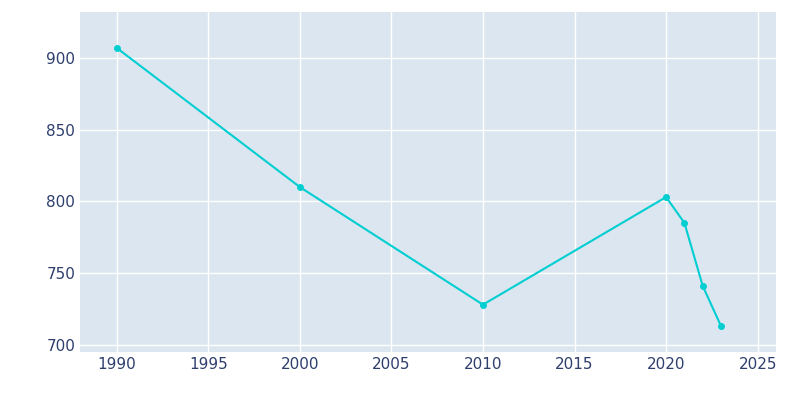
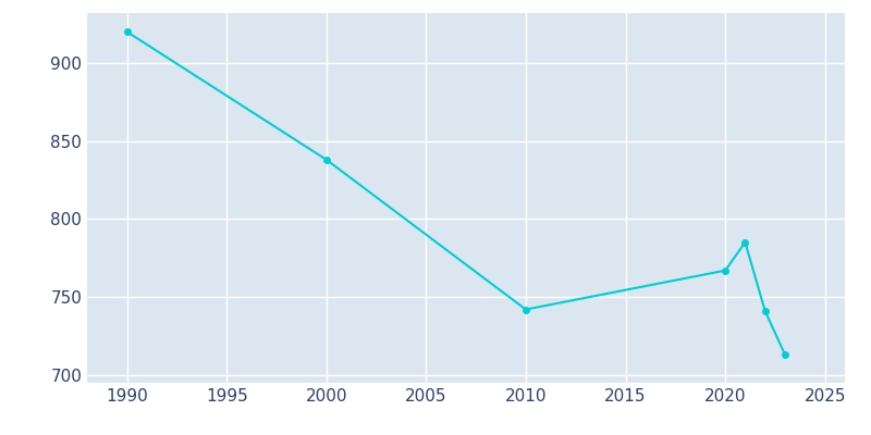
1990: 907 -> 920
2000: 810 -> 838
2010: 728 -> 742
2020: 803 -> 767
